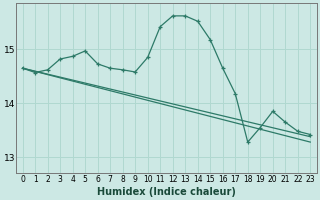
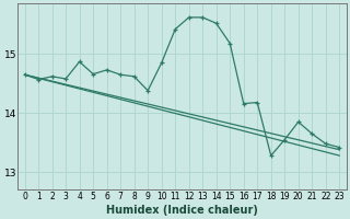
3: 14.82 -> 14.58
5: 14.97 -> 14.66
9: 14.58 -> 14.38
16: 14.65 -> 14.16
